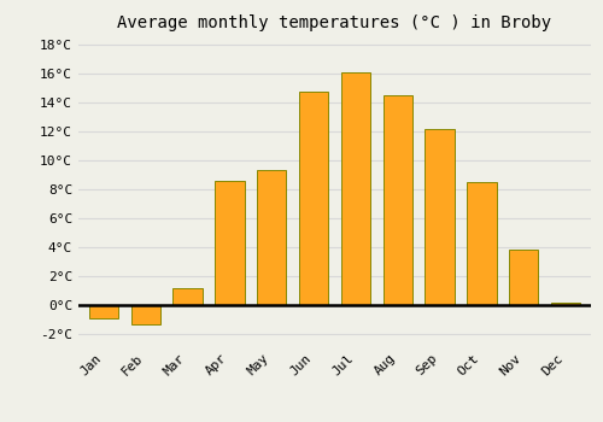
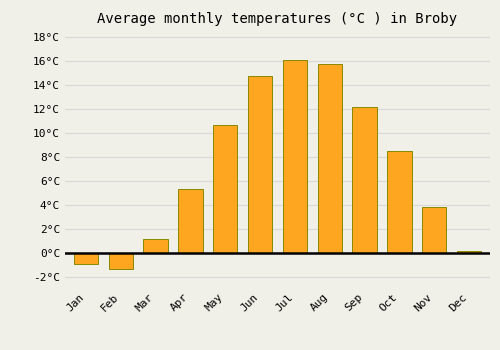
Apr: 8.6°C -> 5.4°C
May: 9.4°C -> 10.7°C
Aug: 14.5°C -> 15.8°C
